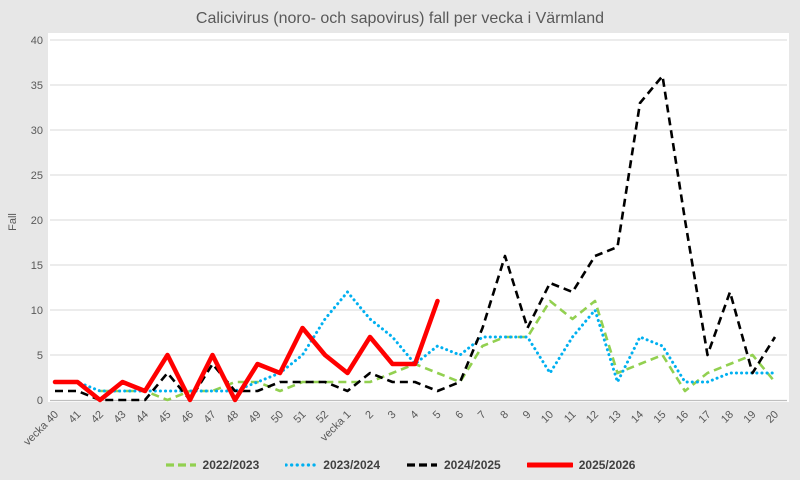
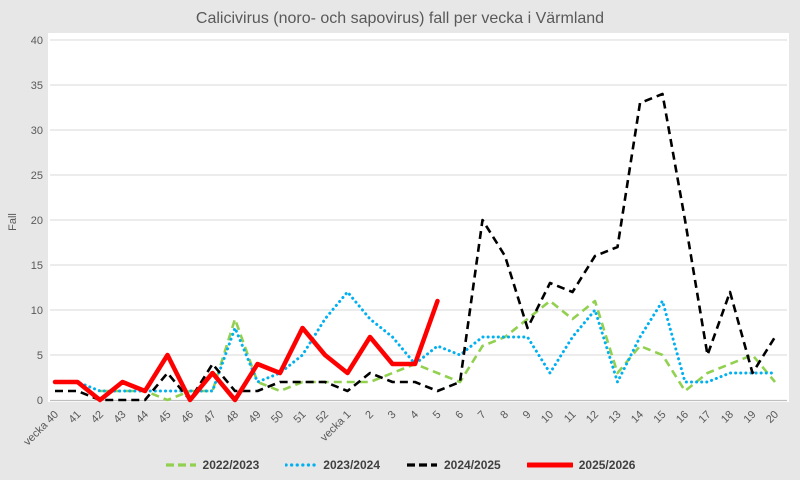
2025/2026/47: 5 -> 3
2022/2023/48: 2 -> 9
2023/2024/48: 1 -> 8
2024/2025/7: 8 -> 20
2022/2023/9: 7 -> 9
2022/2023/14: 4 -> 6
2023/2024/15: 6 -> 11
2024/2025/15: 36 -> 34
